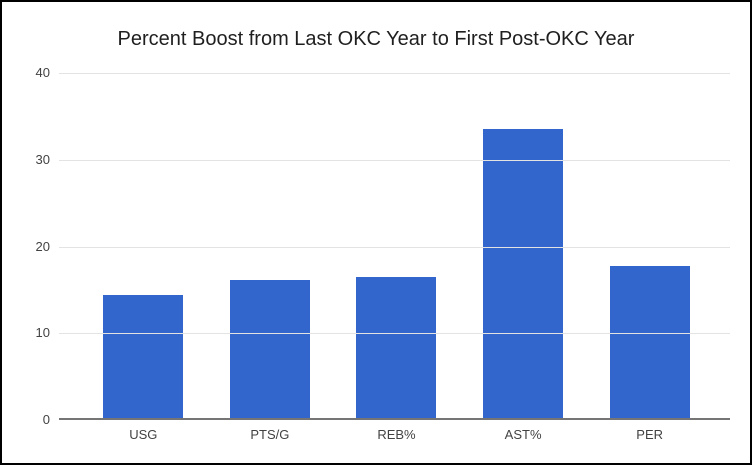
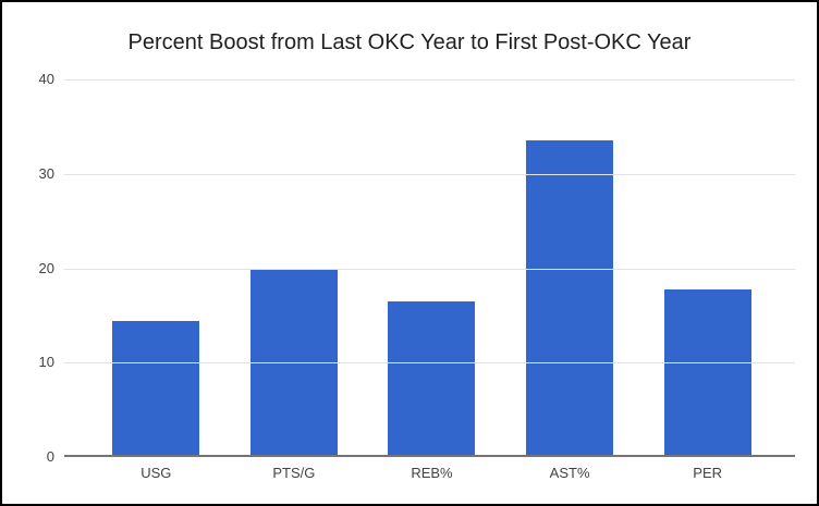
PTS/G: 16 -> 20
